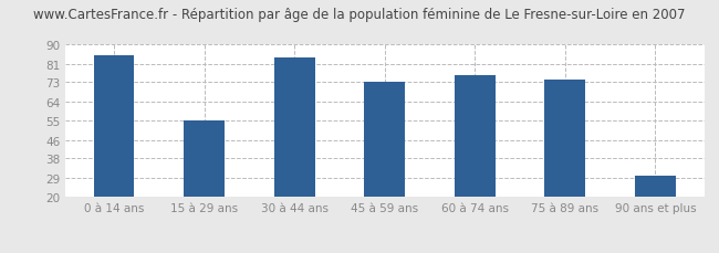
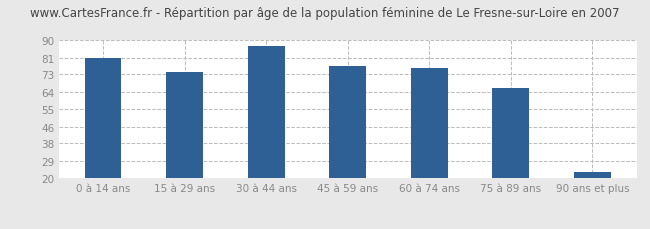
0 à 14 ans: 85 -> 81
15 à 29 ans: 55 -> 74
30 à 44 ans: 84 -> 87
45 à 59 ans: 73 -> 77
75 à 89 ans: 74 -> 66
90 ans et plus: 30 -> 23
